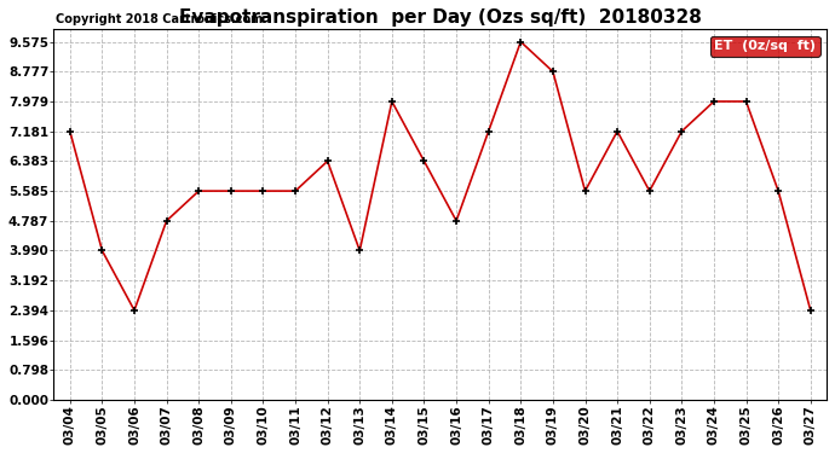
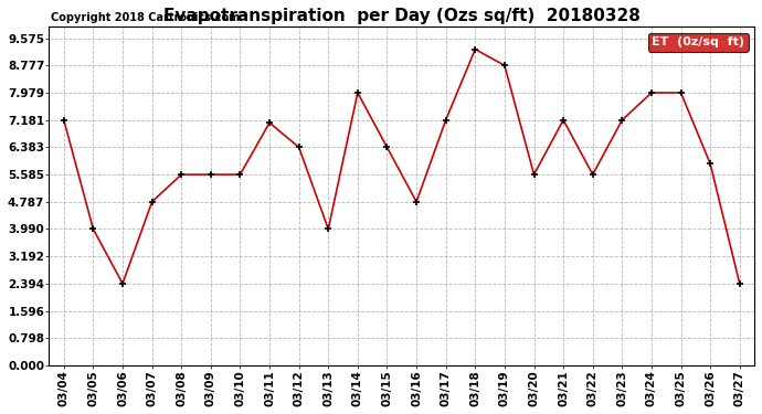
03/11: 5.58 -> 7.10
03/18: 9.57 -> 9.25
03/26: 5.58 -> 5.90
